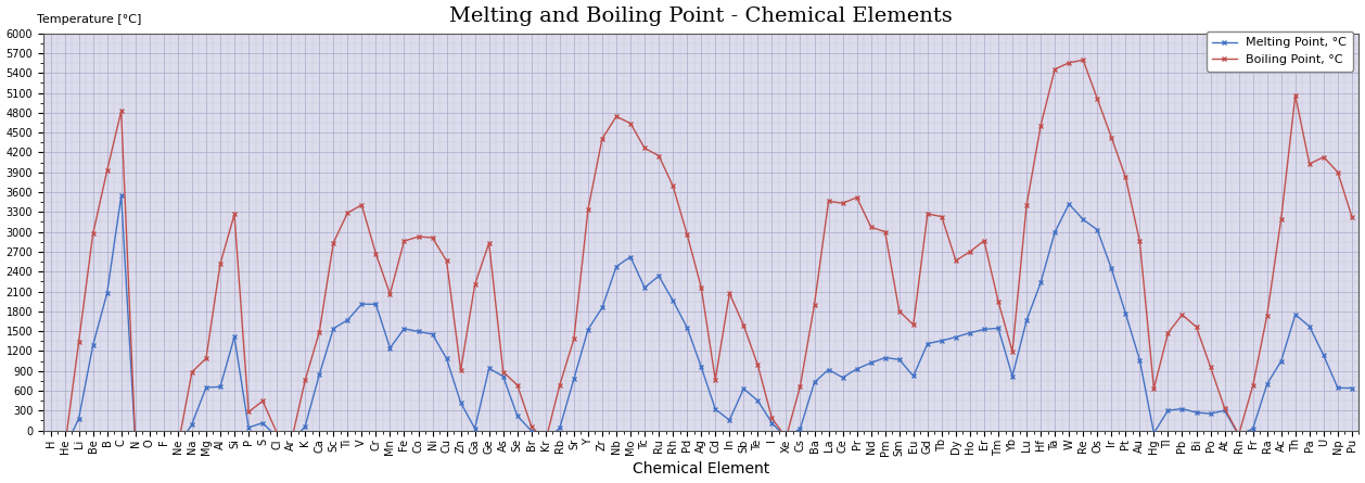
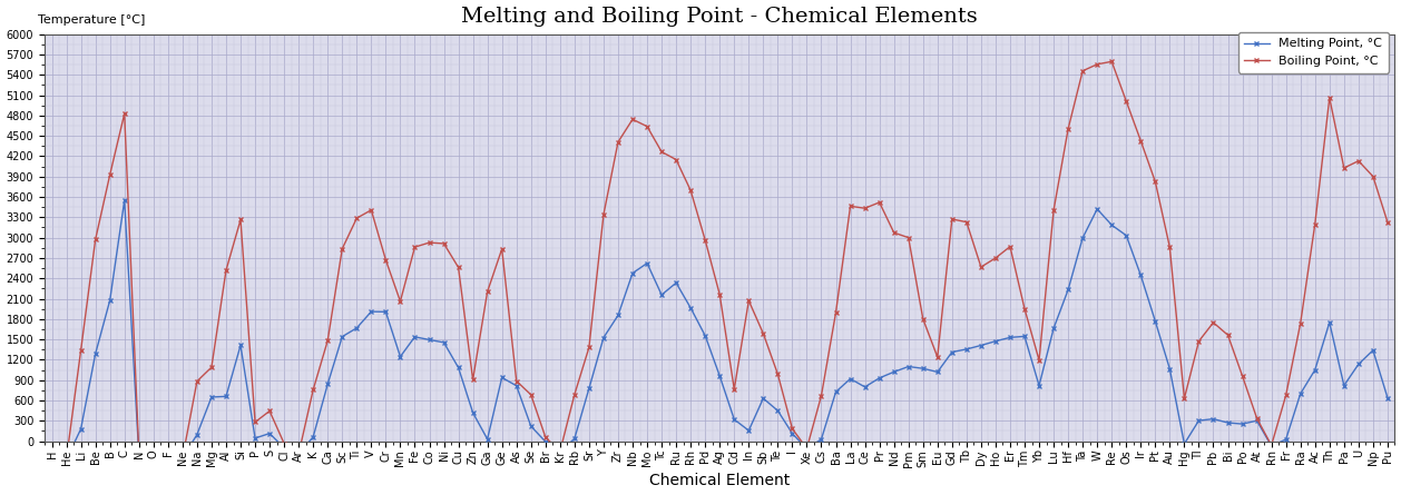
Melting Point, °C/Eu: 820 -> 1020
Boiling Point, °C/Eu: 1600 -> 1240
Melting Point, °C/Pa: 1570 -> 820
Melting Point, °C/Np: 640 -> 1340
